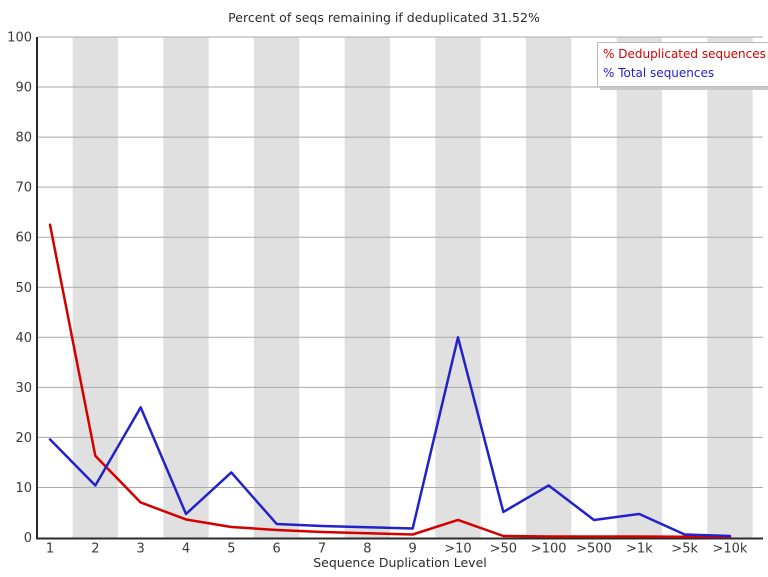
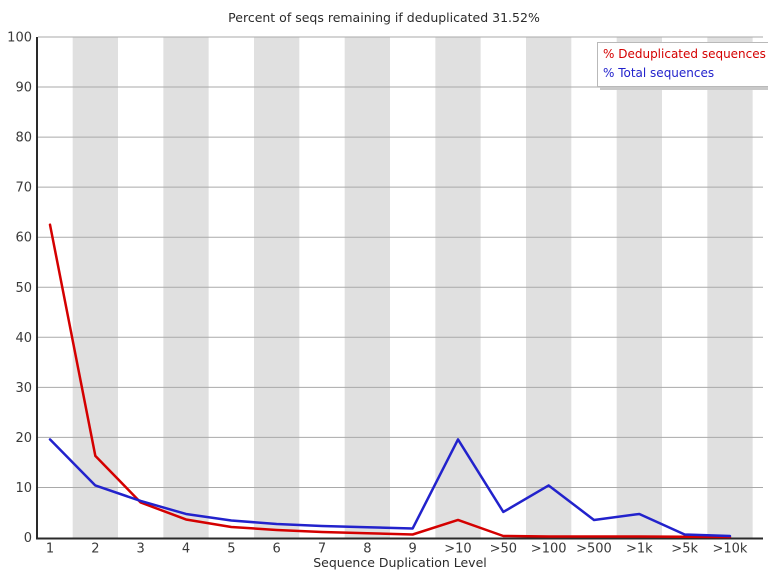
% Total sequences/3: 26 -> 7
% Total sequences/5: 13 -> 3
% Total sequences/>10: 40 -> 20
